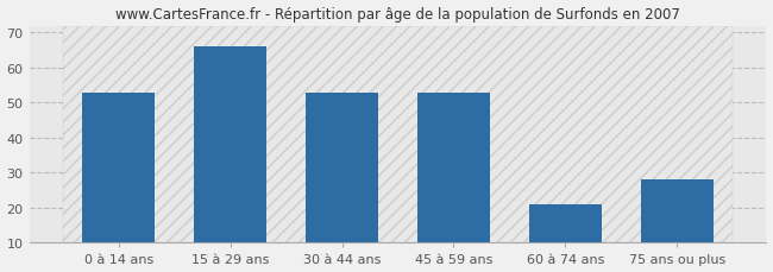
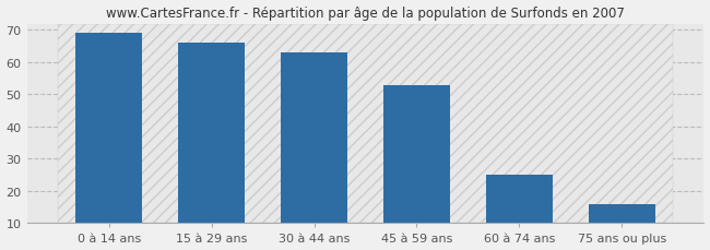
0 à 14 ans: 53 -> 69
30 à 44 ans: 53 -> 63
60 à 74 ans: 21 -> 25
75 ans ou plus: 28 -> 16
